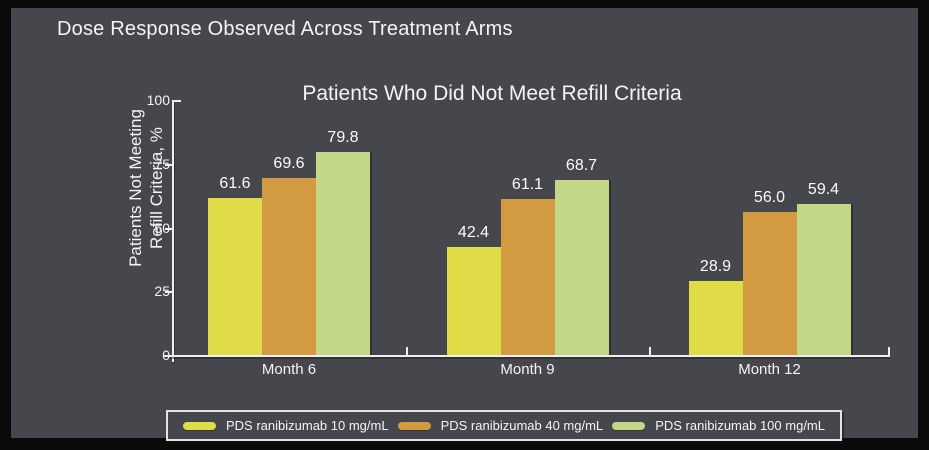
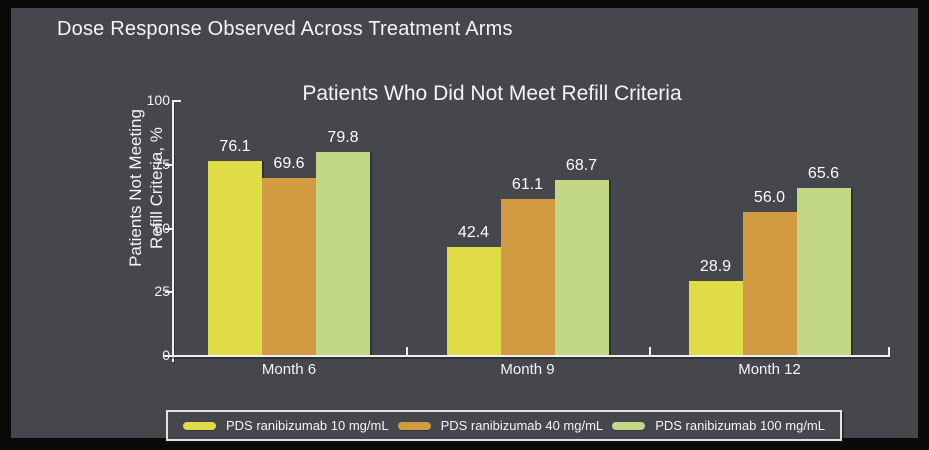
PDS ranibizumab 10 mg/mL/Month 6: 61.6 -> 76.1
PDS ranibizumab 100 mg/mL/Month 12: 59.4 -> 65.6
